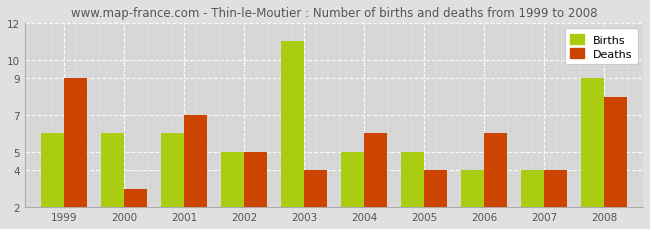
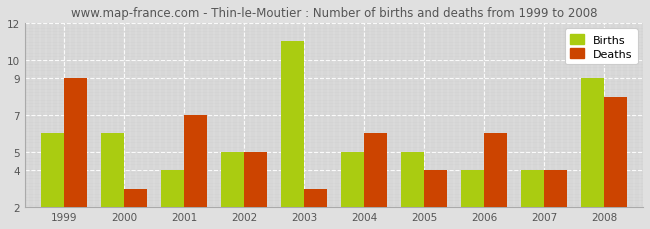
Births/2001: 6 -> 4
Deaths/2003: 4 -> 3
